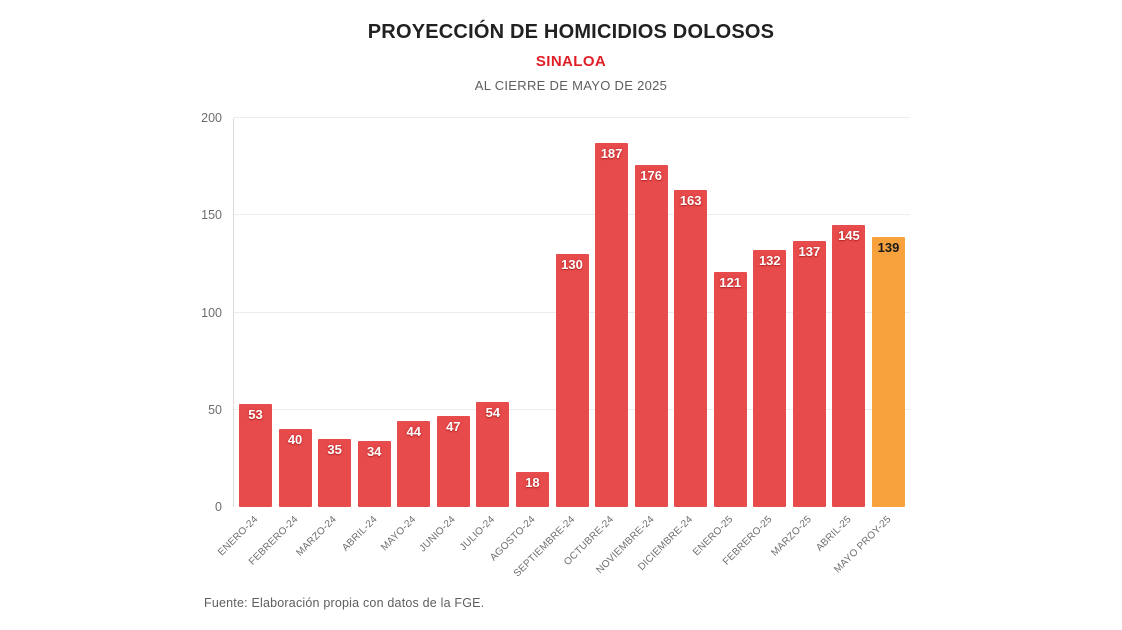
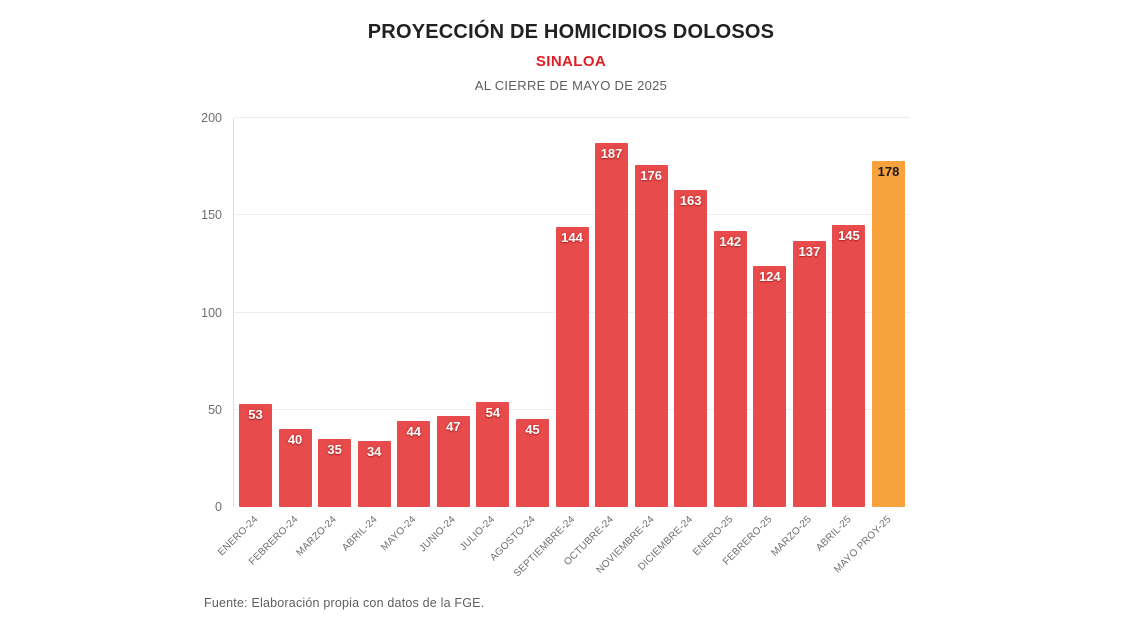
AGOSTO-24: 18 -> 45
SEPTIEMBRE-24: 130 -> 144
ENERO-25: 121 -> 142
FEBRERO-25: 132 -> 124
MAYO PROY-25: 139 -> 178
